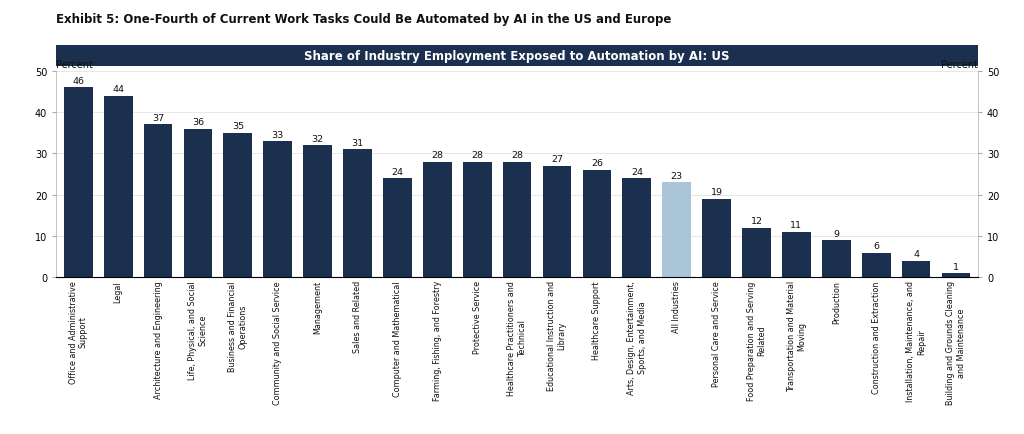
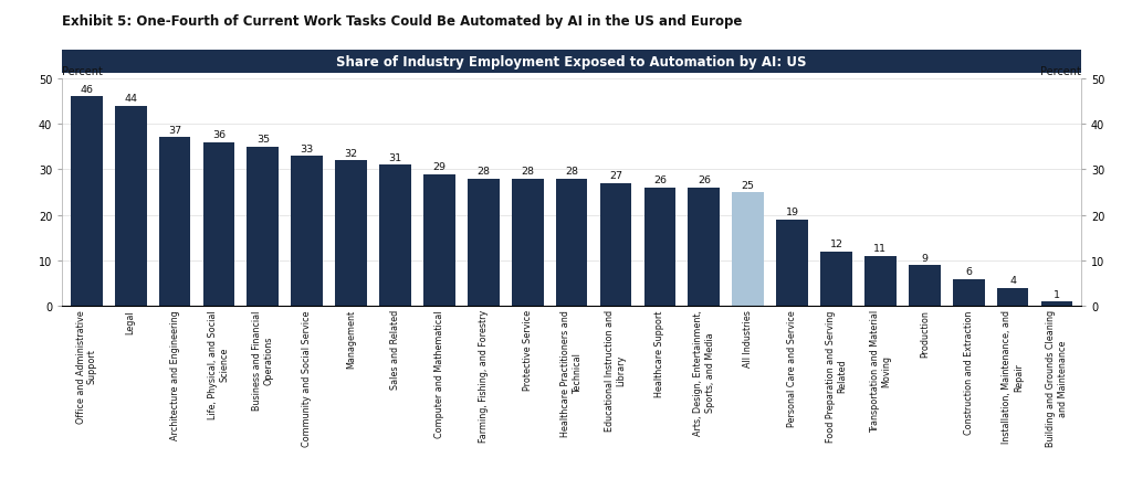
Computer and Mathematical: 24 -> 29
Arts, Design, Entertainment, Sports, and Media: 24 -> 26
All Industries: 23 -> 25
